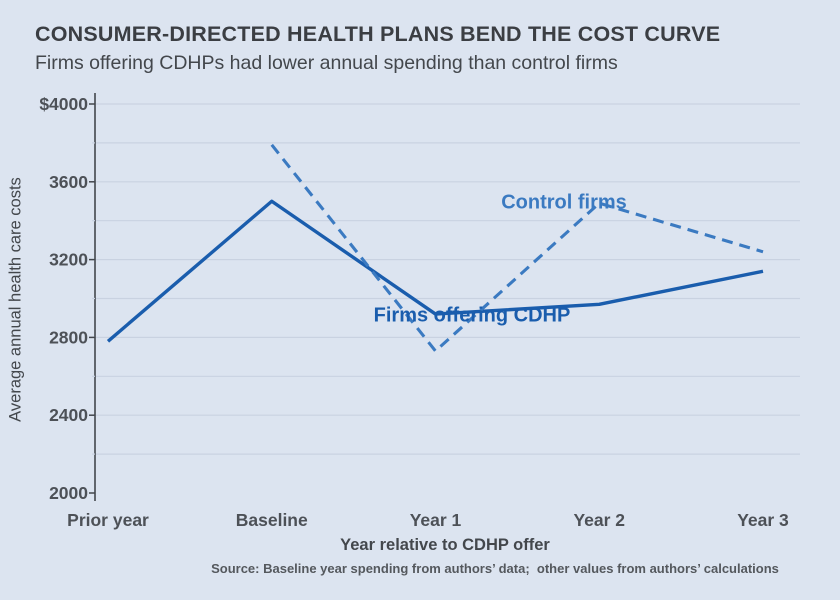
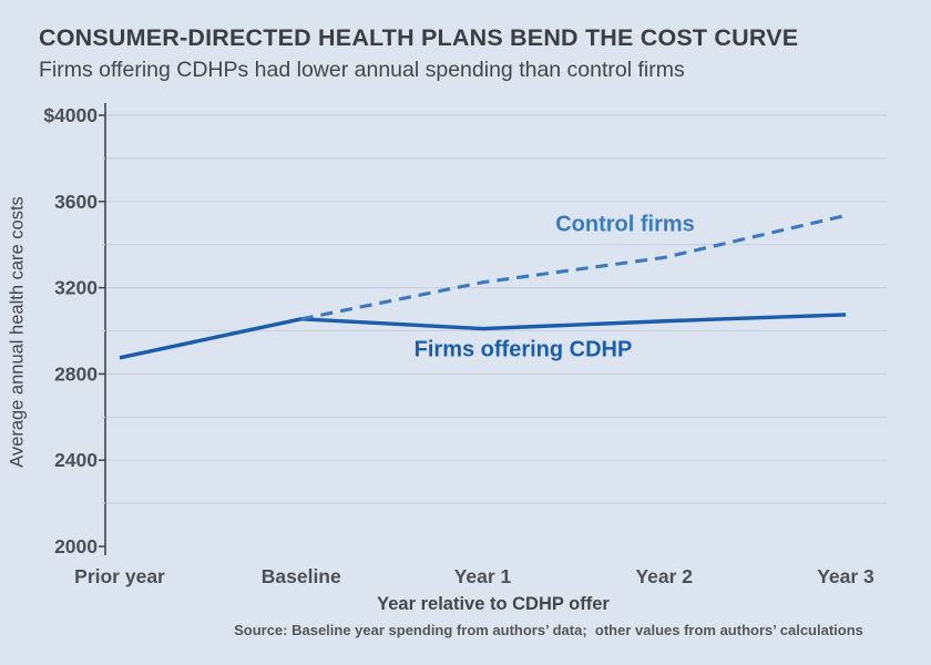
Firms offering CDHP/Prior year: $2780 -> $2880
Firms offering CDHP/Baseline: $3500 -> $3060
Control firms/Baseline: $3790 -> $3060
Firms offering CDHP/Year 1: $2920 -> $3010
Control firms/Year 1: $2730 -> $3220
Firms offering CDHP/Year 2: $2970 -> $3040
Control firms/Year 2: $3490 -> $3340
Firms offering CDHP/Year 3: $3140 -> $3080
Control firms/Year 3: $3240 -> $3540
